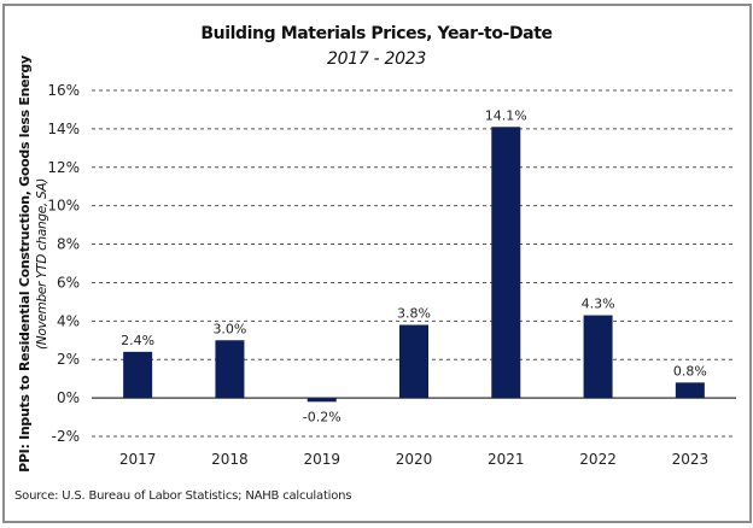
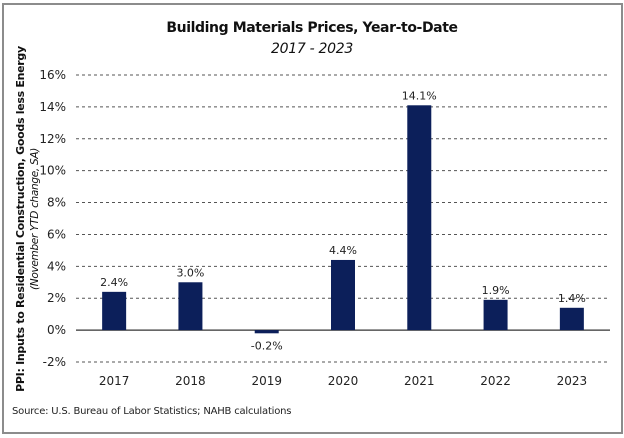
2020: 3.8% -> 4.4%
2022: 4.3% -> 1.9%
2023: 0.8% -> 1.4%
